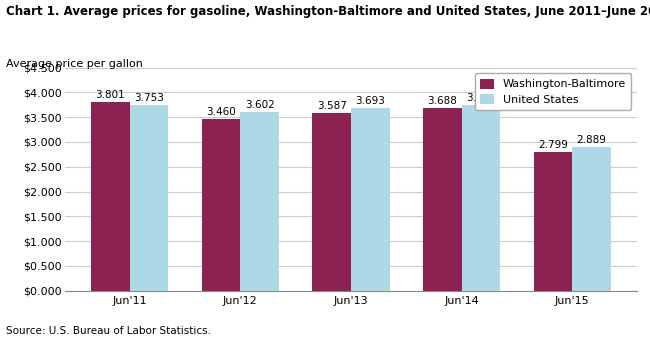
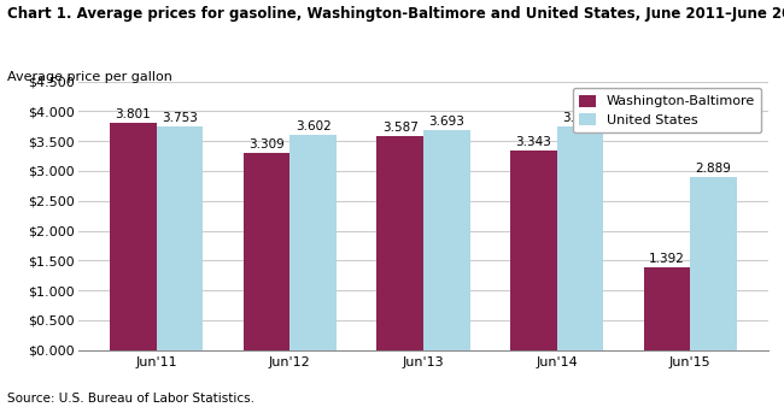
Washington-Baltimore/Jun'12: 3.460 -> 3.309
Washington-Baltimore/Jun'14: 3.688 -> 3.343
Washington-Baltimore/Jun'15: 2.799 -> 1.392
